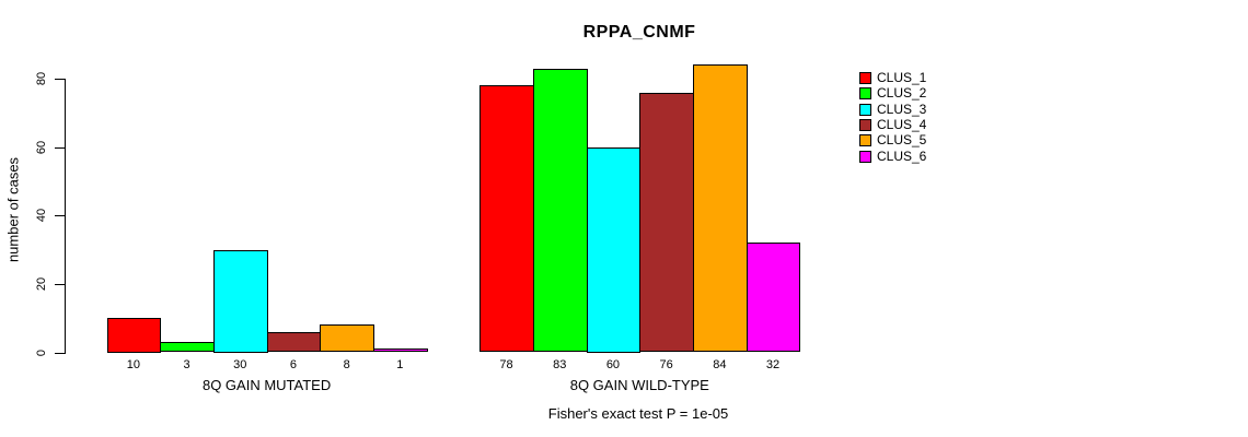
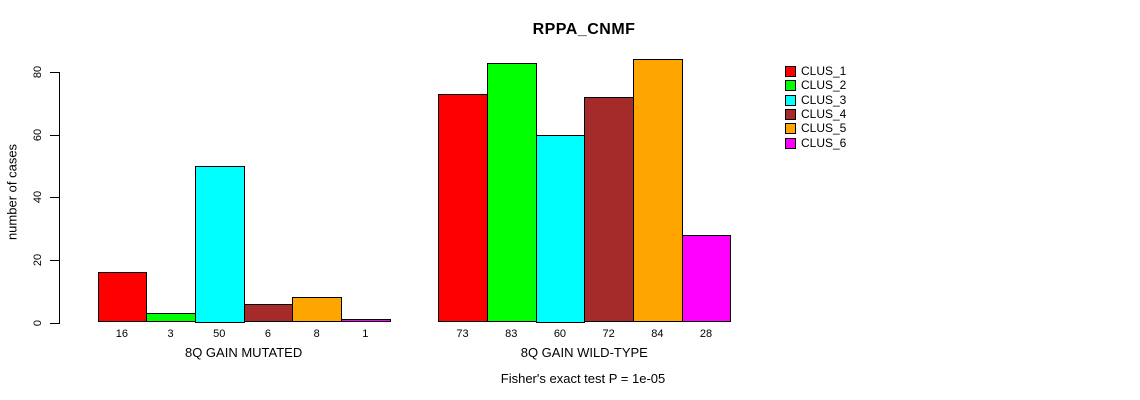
CLUS_1/8Q GAIN MUTATED: 10 -> 16
CLUS_3/8Q GAIN MUTATED: 30 -> 50
CLUS_1/8Q GAIN WILD-TYPE: 78 -> 73
CLUS_4/8Q GAIN WILD-TYPE: 76 -> 72
CLUS_6/8Q GAIN WILD-TYPE: 32 -> 28
